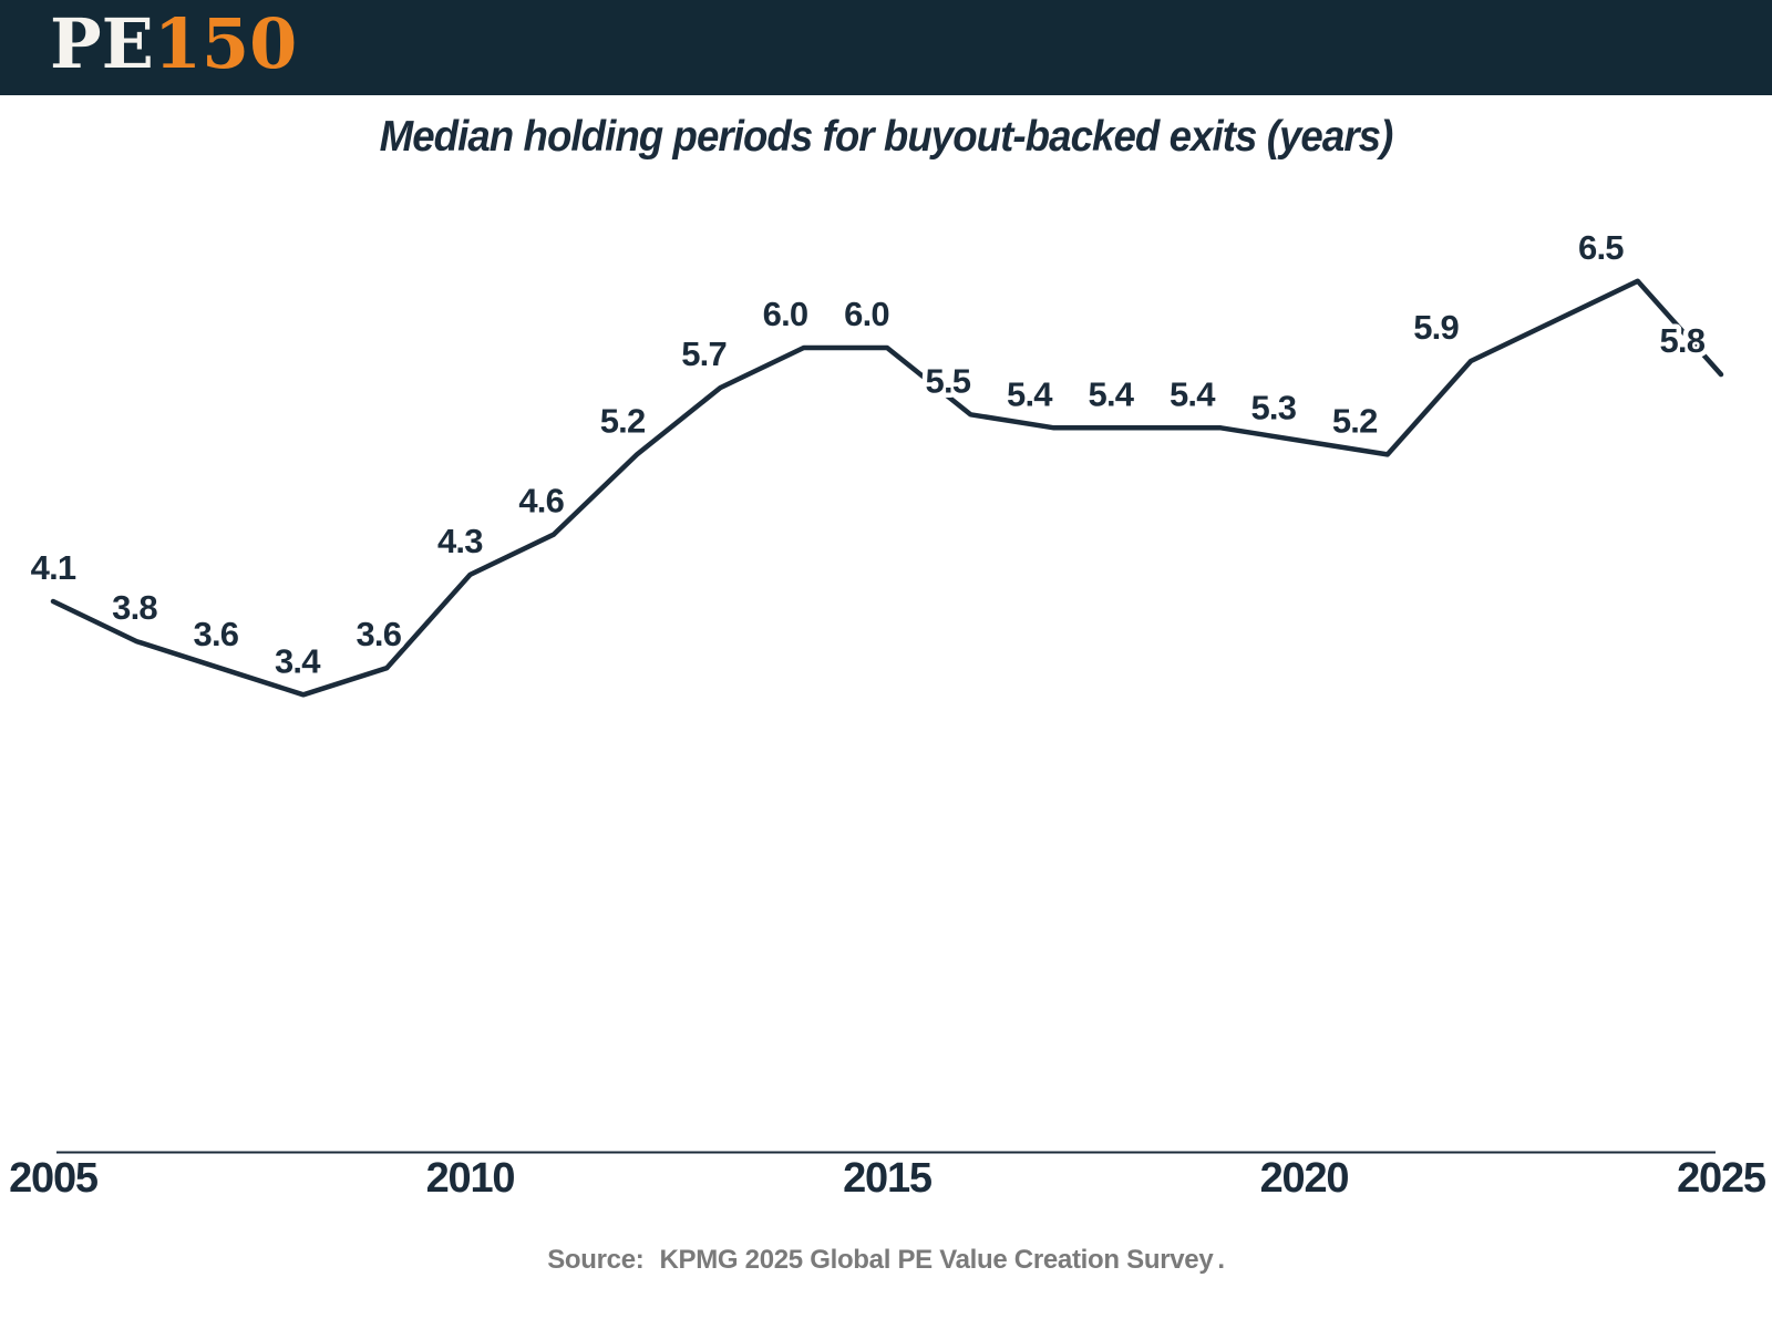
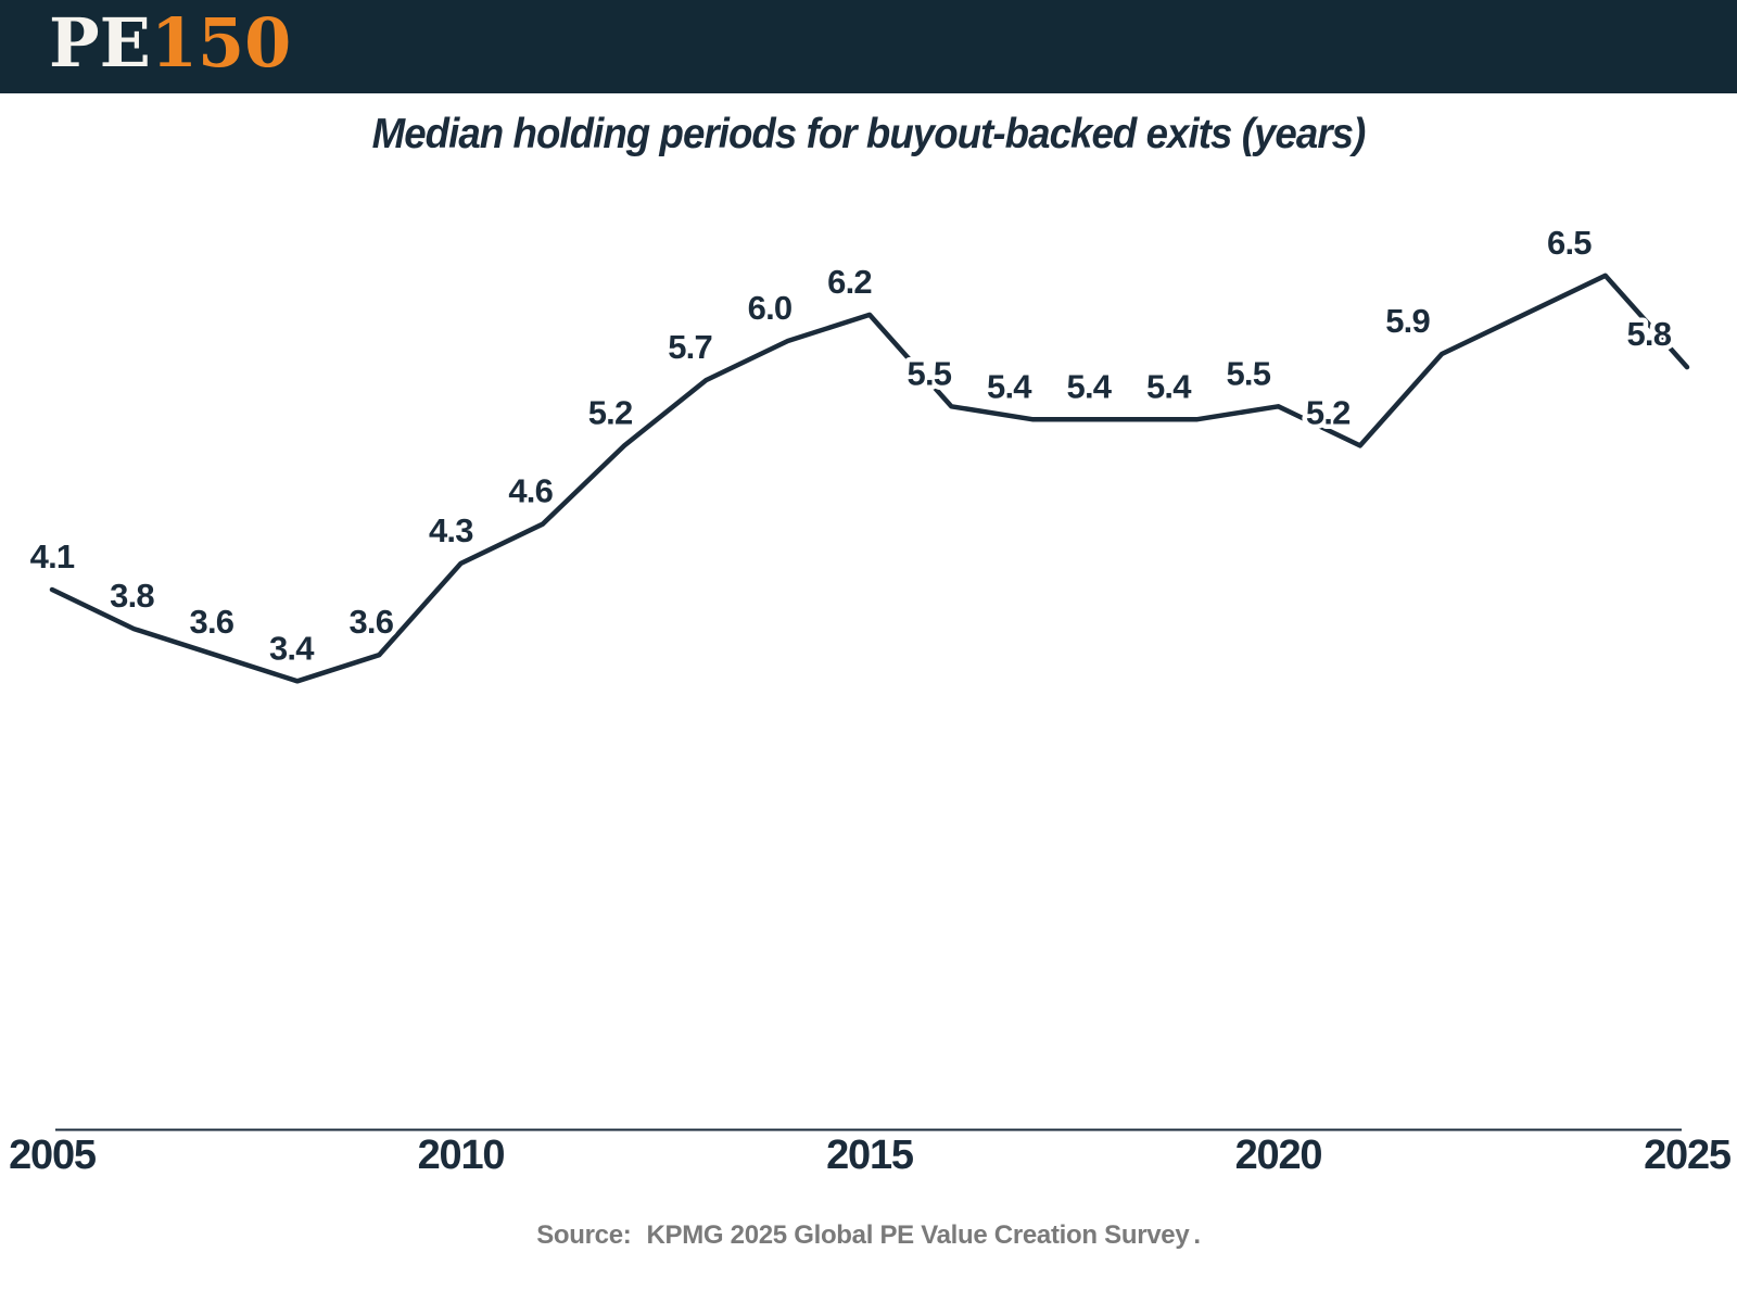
2015: 6.0 -> 6.2
2020: 5.3 -> 5.5
